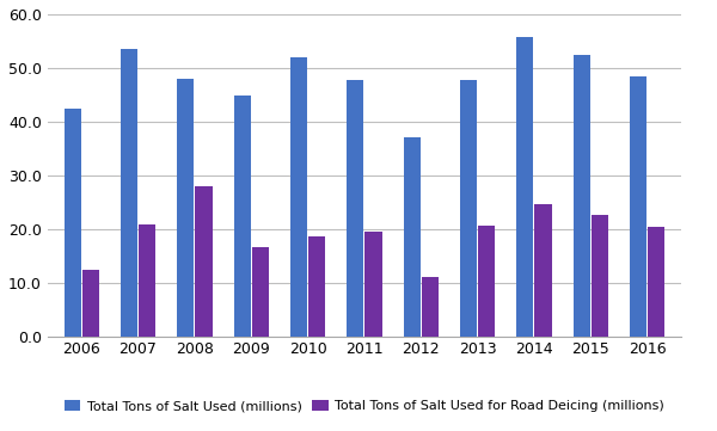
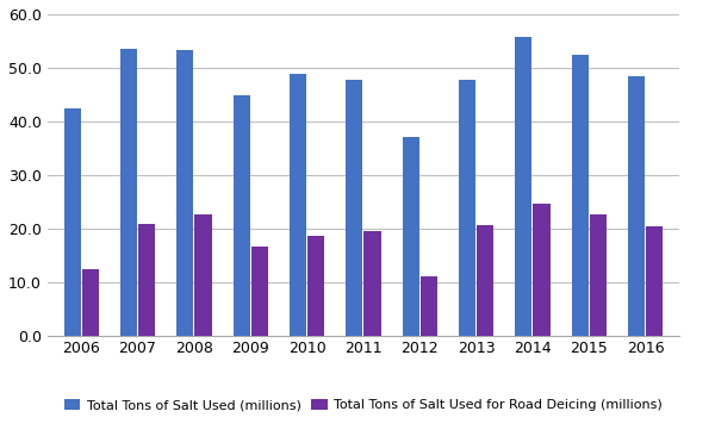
Total Tons of Salt Used (millions)/2008: 48.0 -> 53.3
Total Tons of Salt Used for Road Deicing (millions)/2008: 28.0 -> 22.6
Total Tons of Salt Used (millions)/2010: 52.0 -> 48.8
